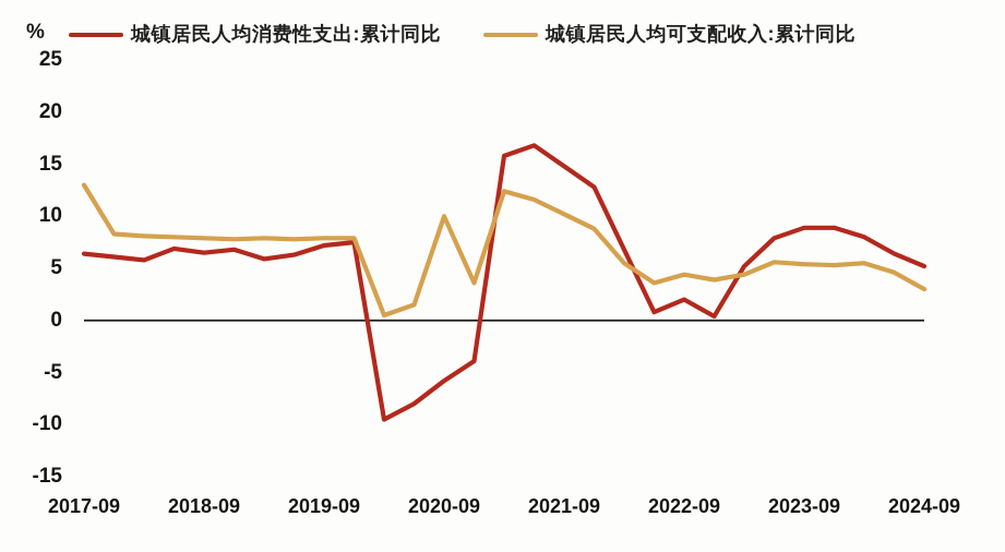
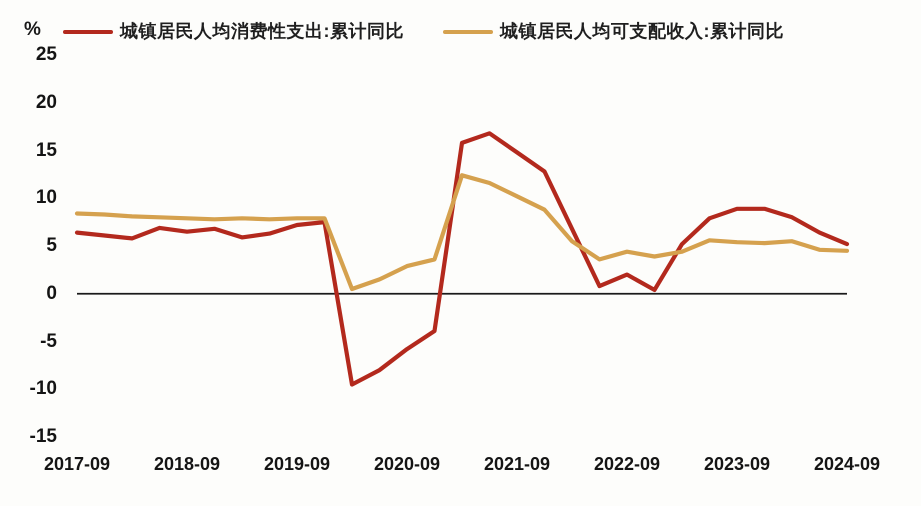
城镇居民人均可支配收入:累计同比/2017-09: 13 -> 8
城镇居民人均可支配收入:累计同比/2020-09: 10 -> 3
城镇居民人均可支配收入:累计同比/2024-09: 3 -> 4
